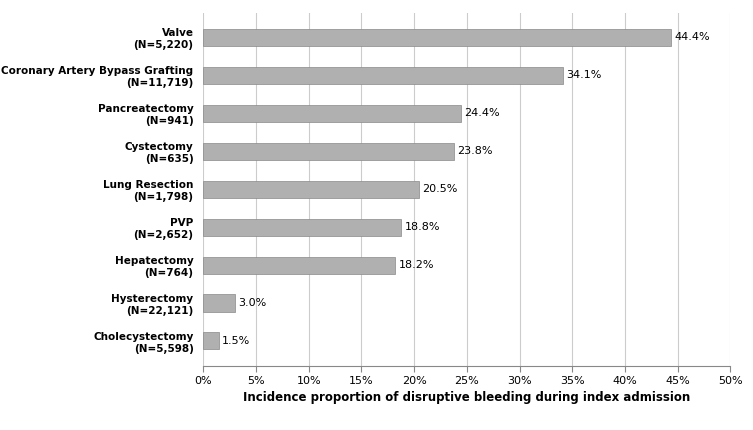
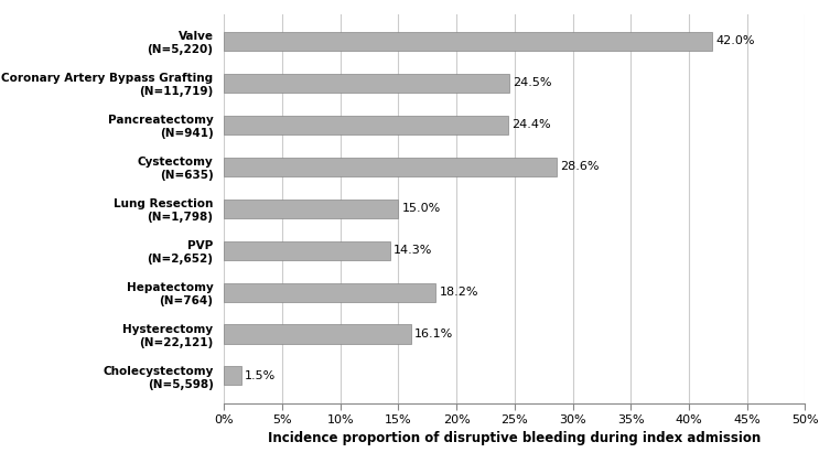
Valve (N=5,220): 44.4% -> 42.0%
Coronary Artery Bypass Grafting (N=11,719): 34.1% -> 24.5%
Cystectomy (N=635): 23.8% -> 28.6%
Lung Resection (N=1,798): 20.5% -> 15.0%
PVP (N=2,652): 18.8% -> 14.3%
Hysterectomy (N=22,121): 3.0% -> 16.1%
